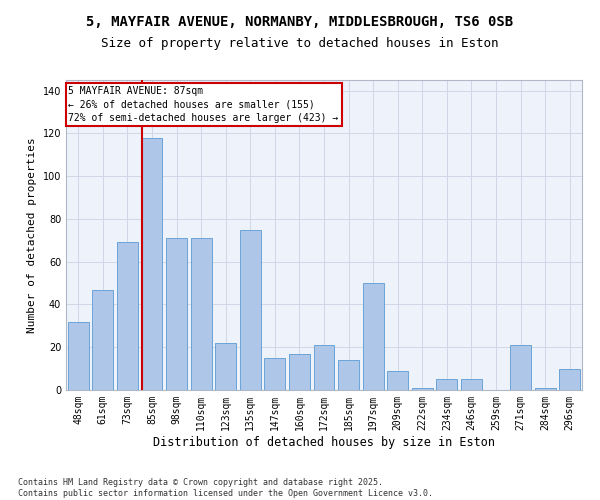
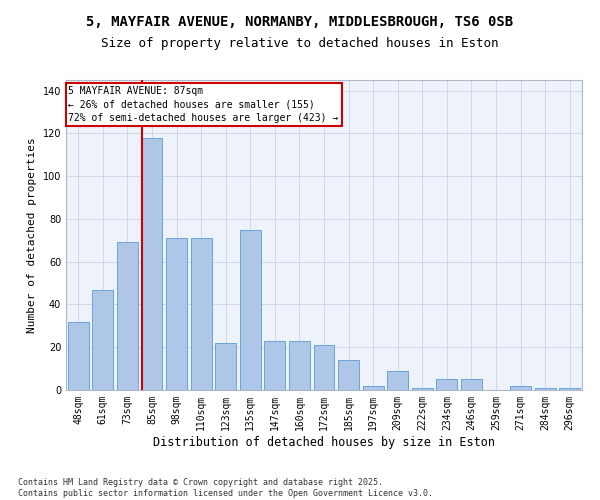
147sqm: 15 -> 23
160sqm: 17 -> 23
197sqm: 50 -> 2
271sqm: 21 -> 2
296sqm: 10 -> 1
